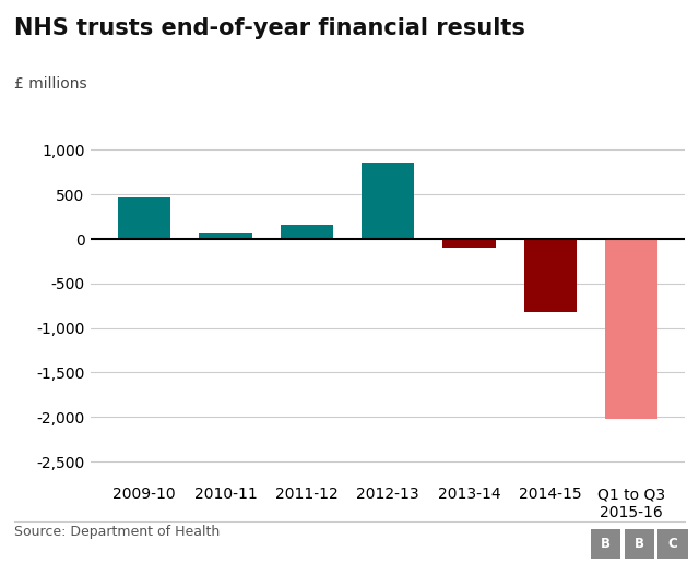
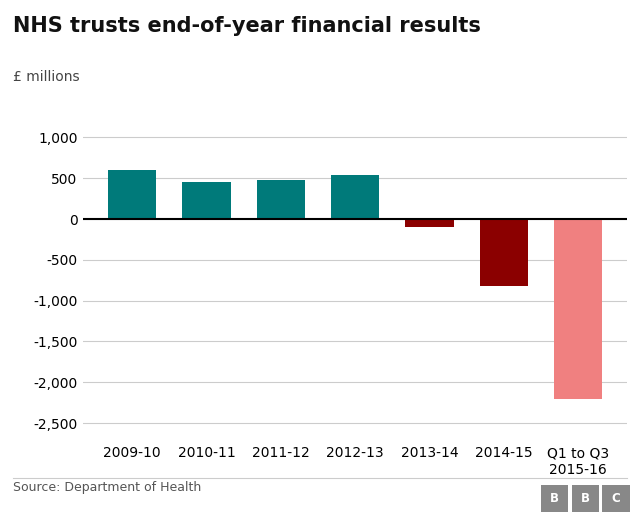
2009-10: 460 -> 600
2010-11: 60 -> 450
2011-12: 160 -> 480
2012-13: 860 -> 540
Q1 to Q3 2015-16: -2,020 -> -2,200
